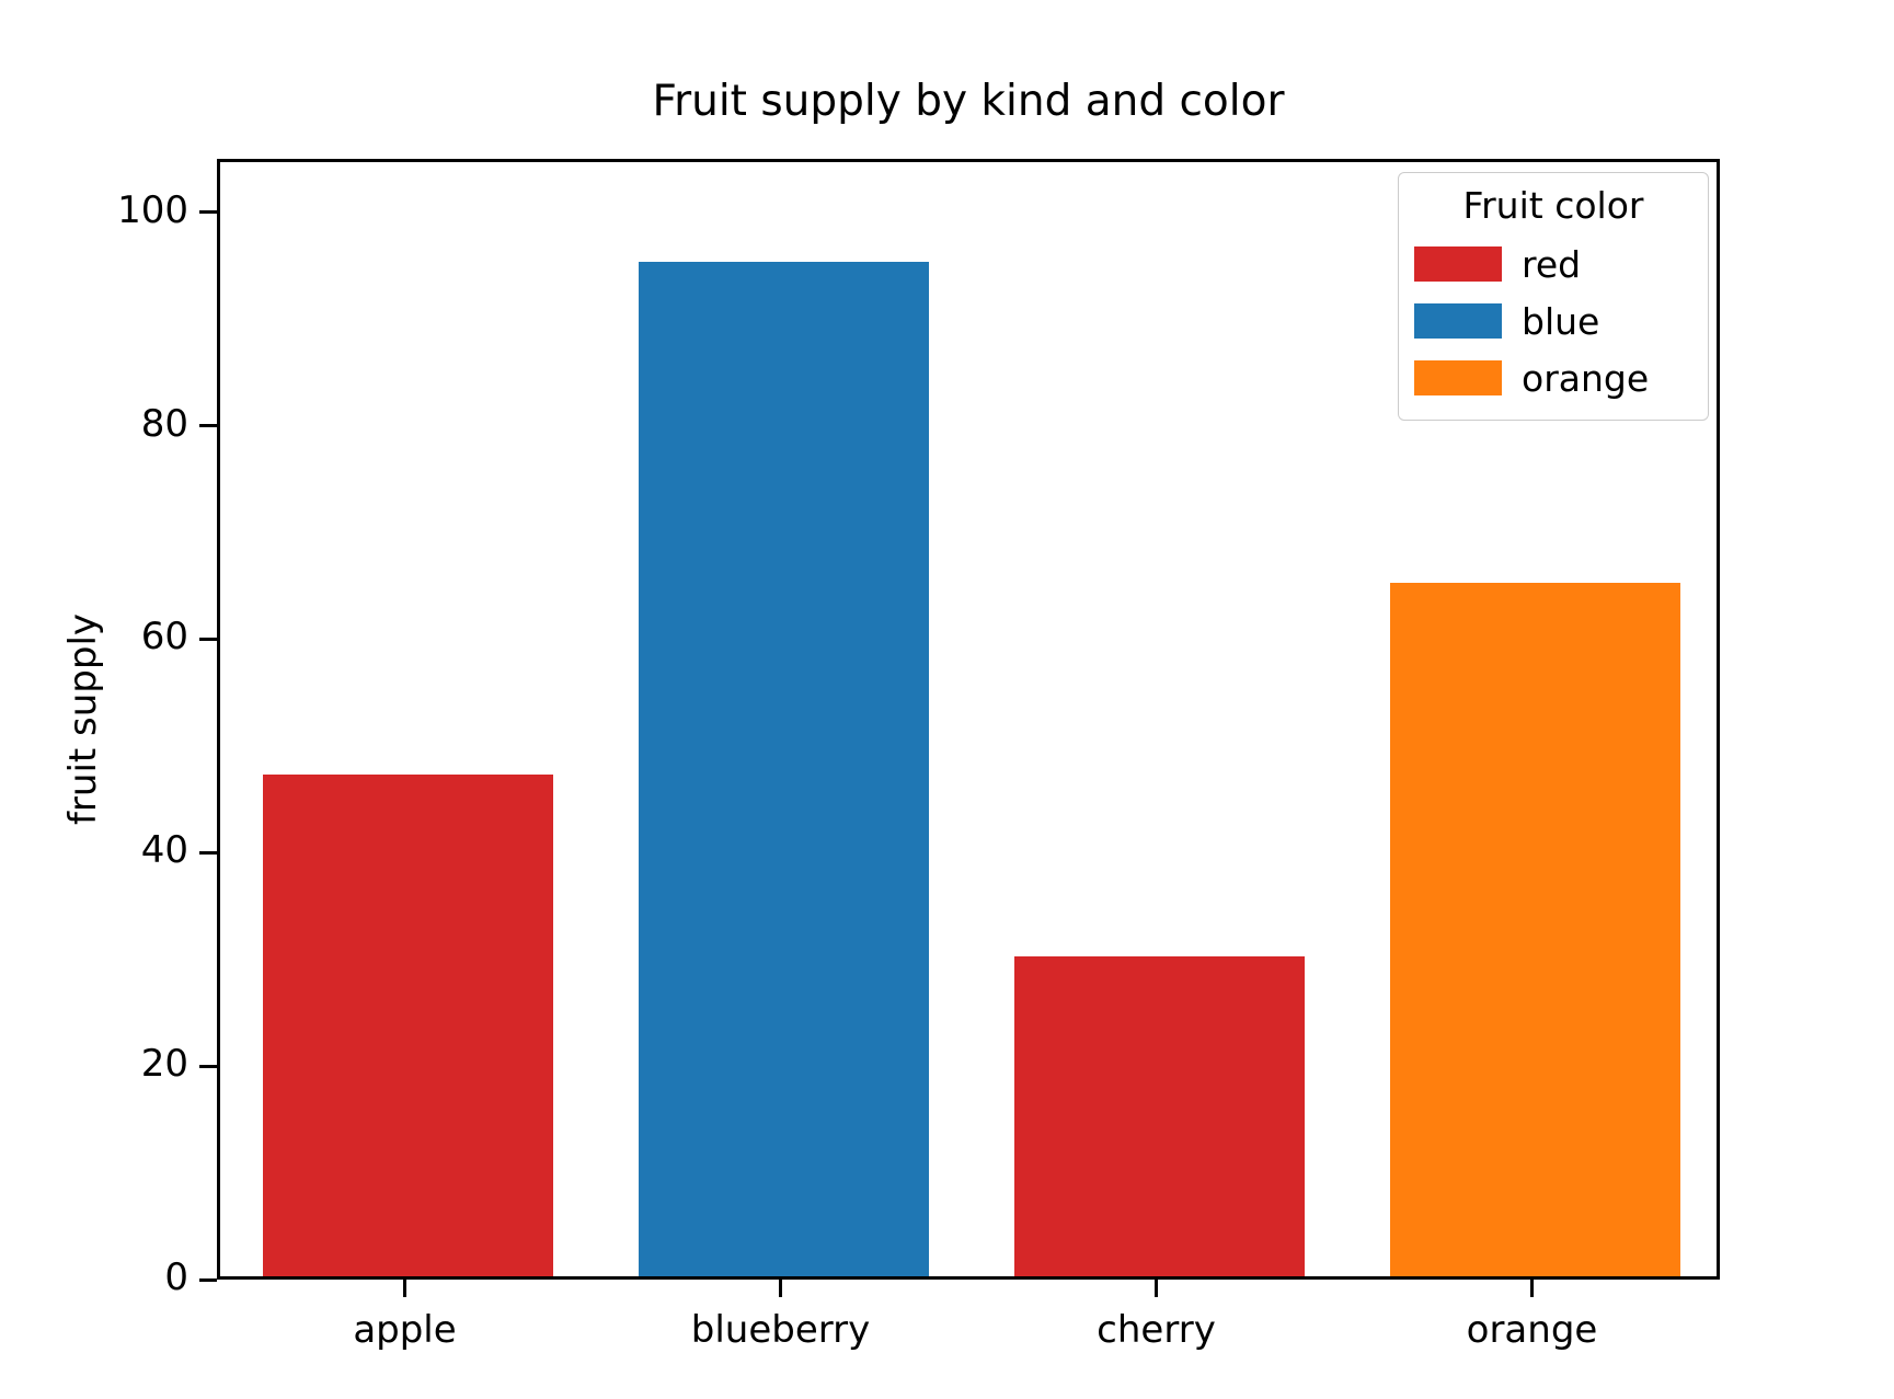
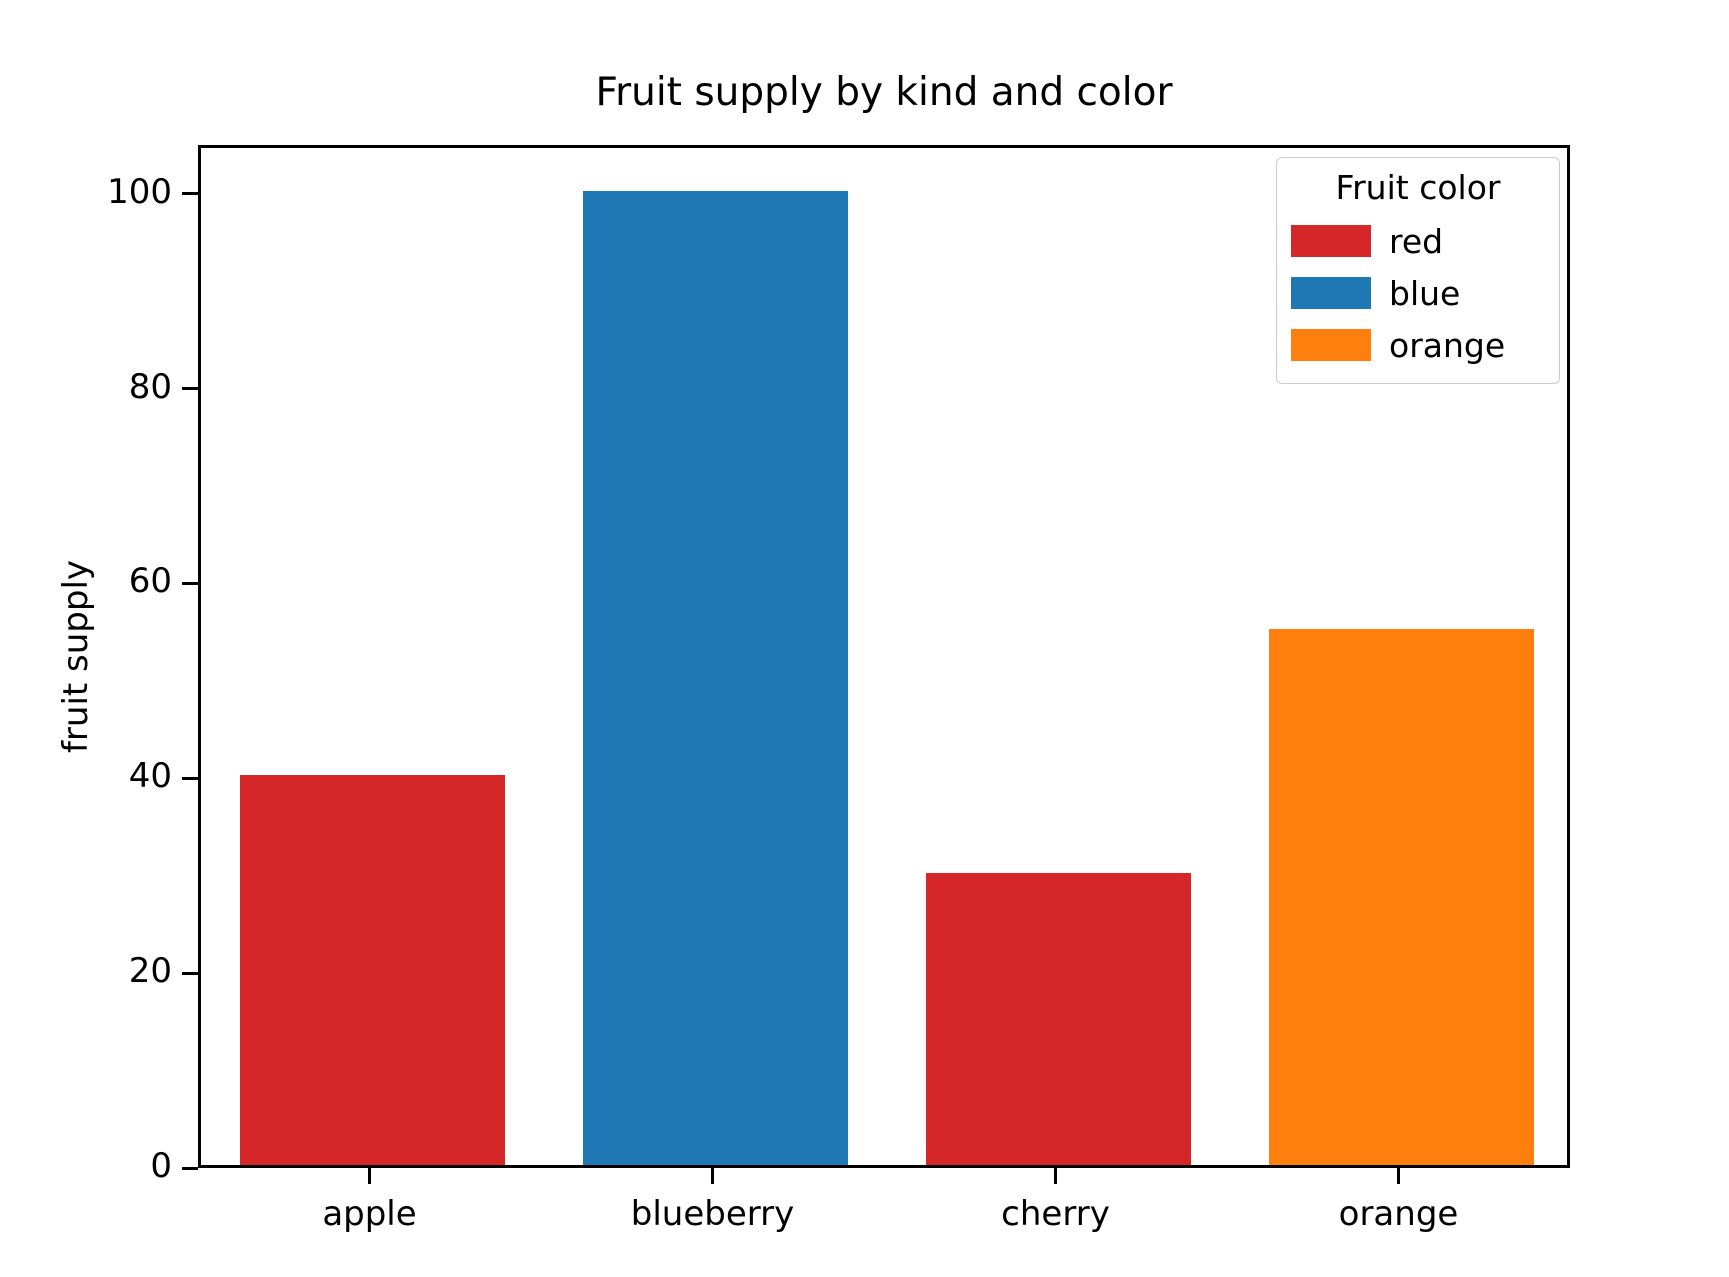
apple: 47 -> 40
blueberry: 95 -> 100
orange: 65 -> 55
